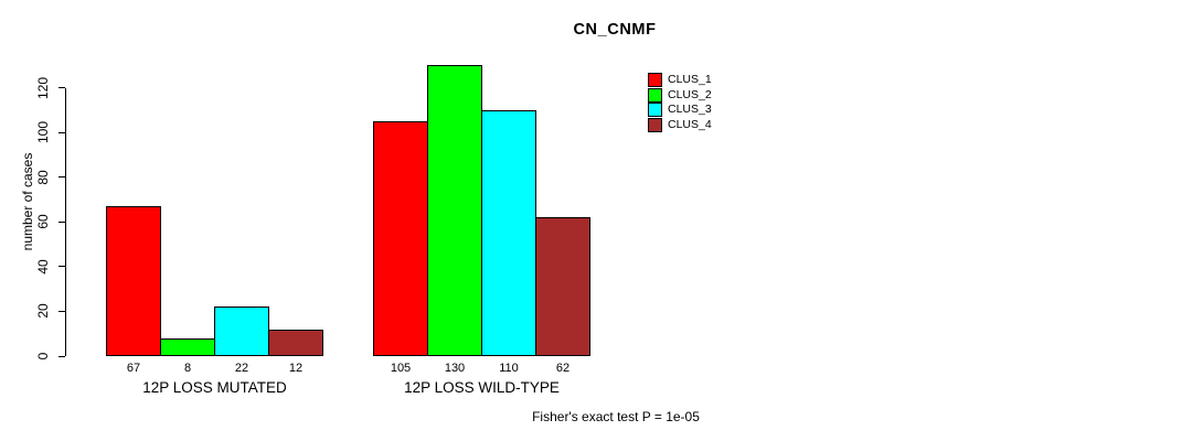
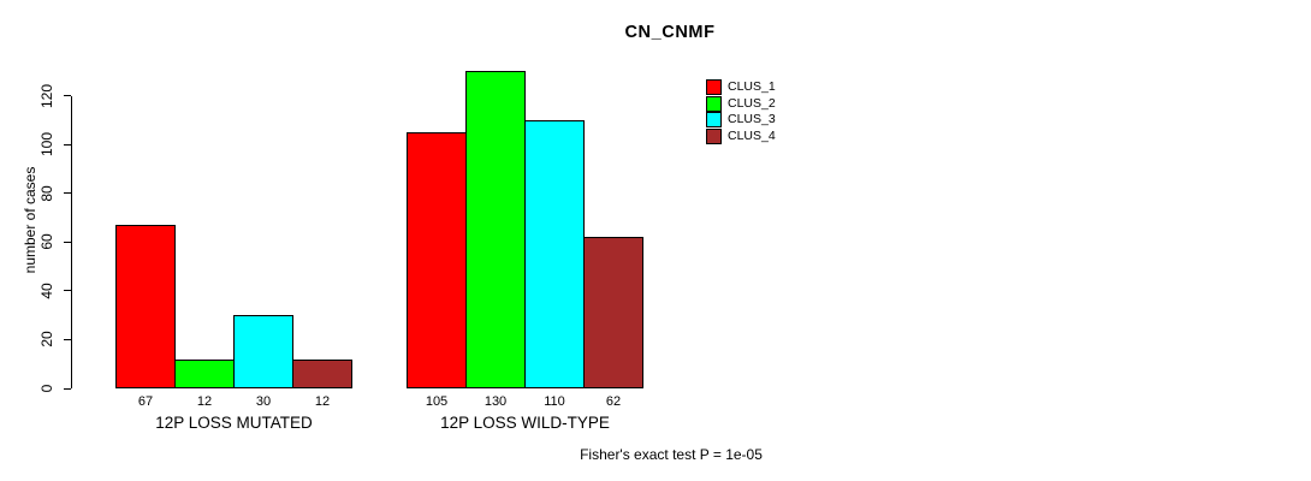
CLUS_2/12P LOSS MUTATED: 8 -> 12
CLUS_3/12P LOSS MUTATED: 22 -> 30
